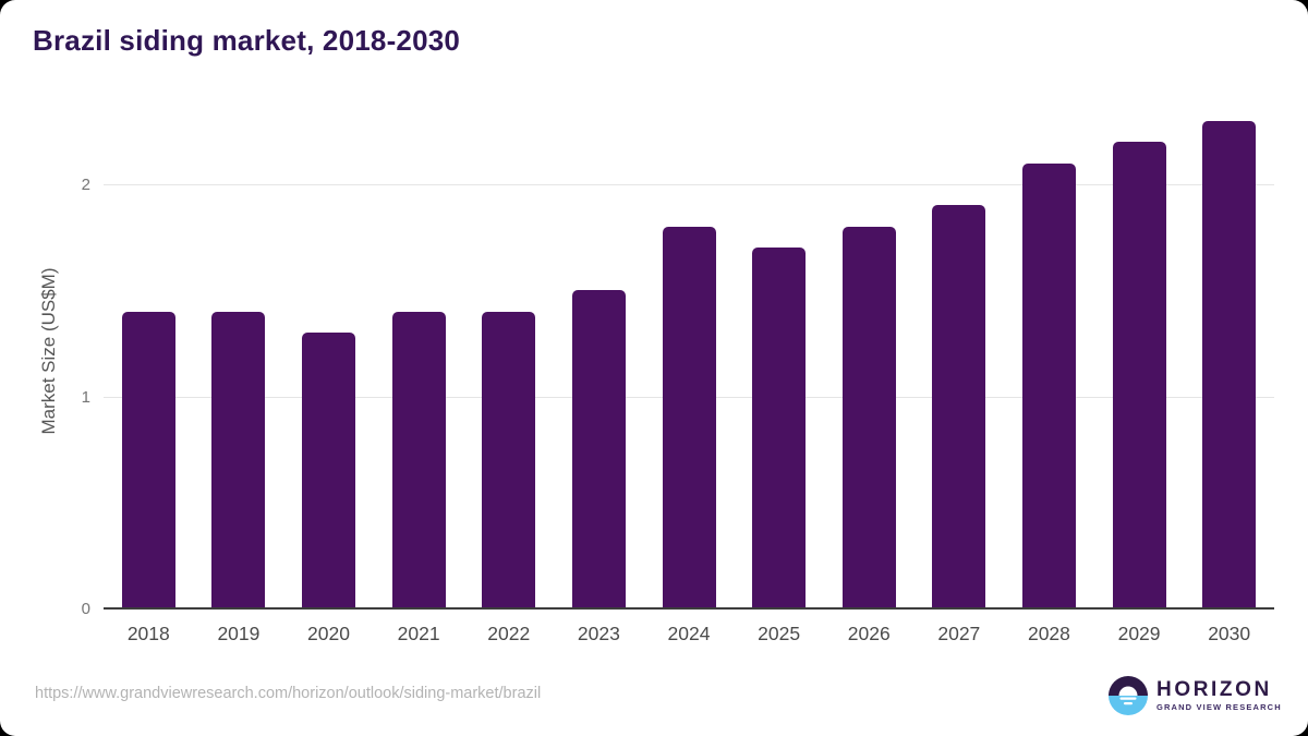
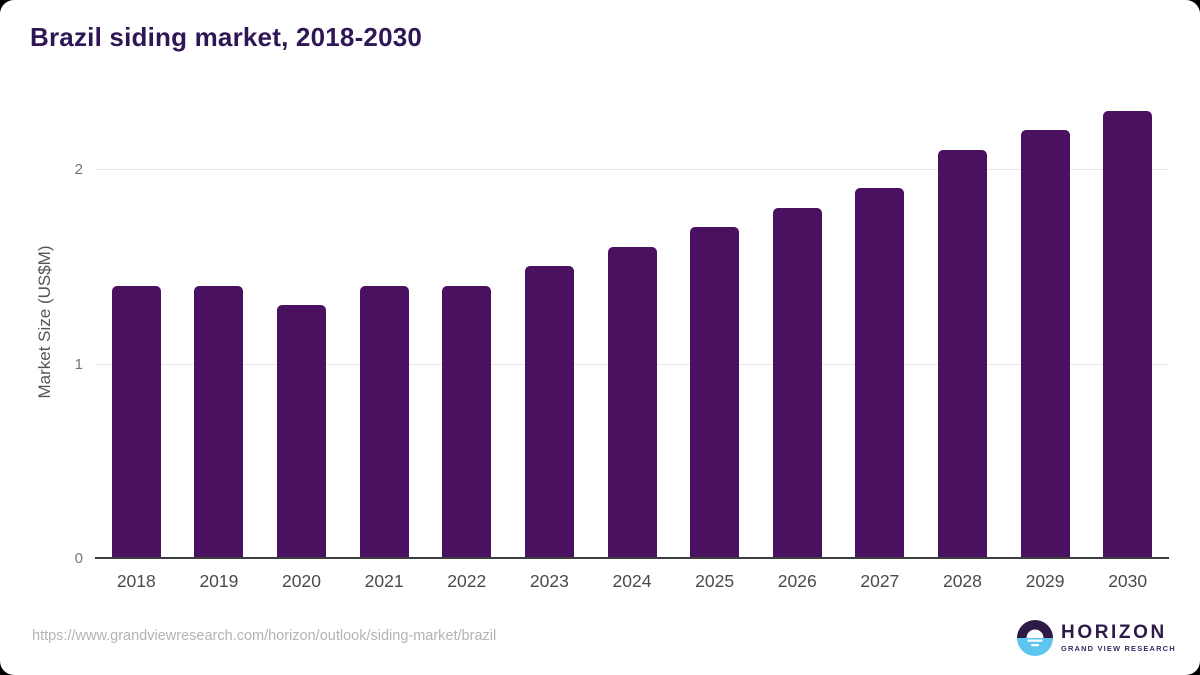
2024: 1.8 -> 1.6
